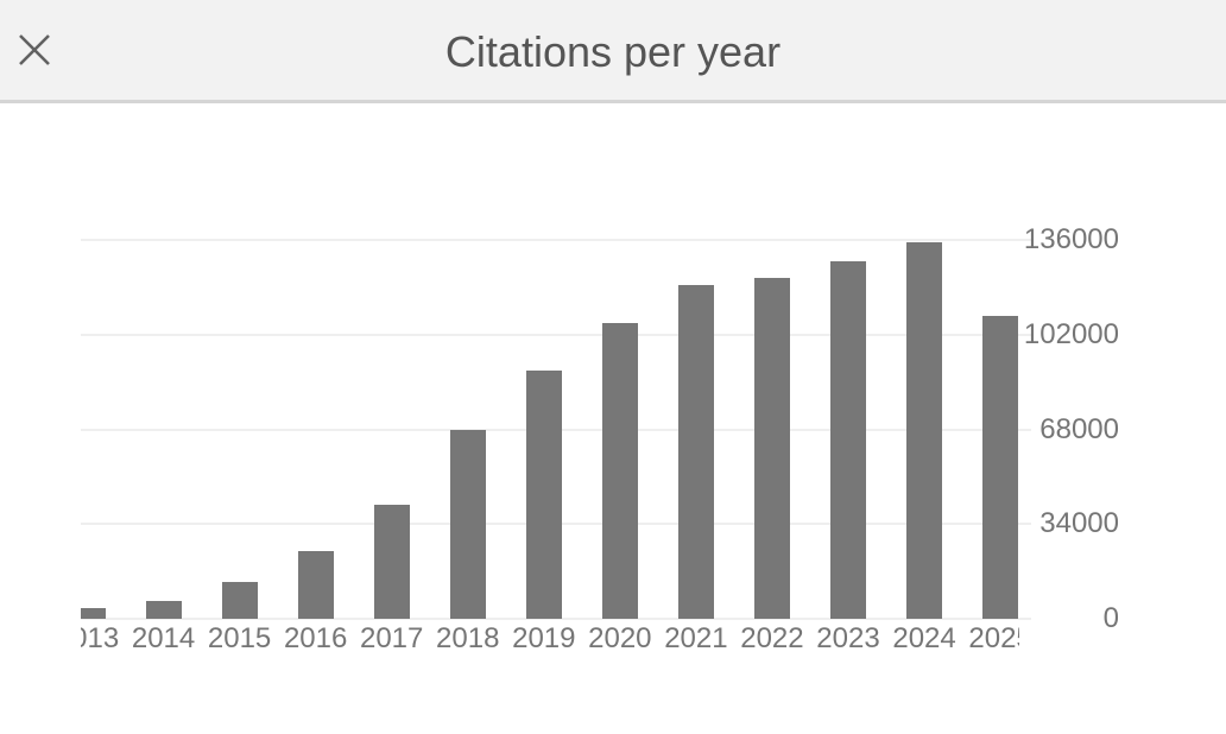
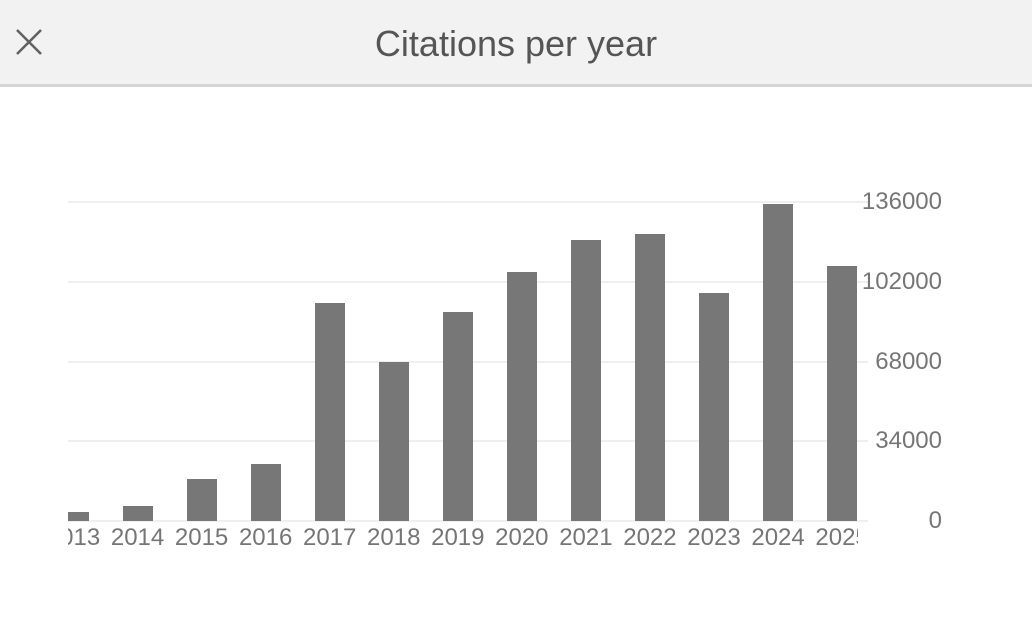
2015: 13000 -> 18000
2017: 41000 -> 93000
2023: 128000 -> 97000
